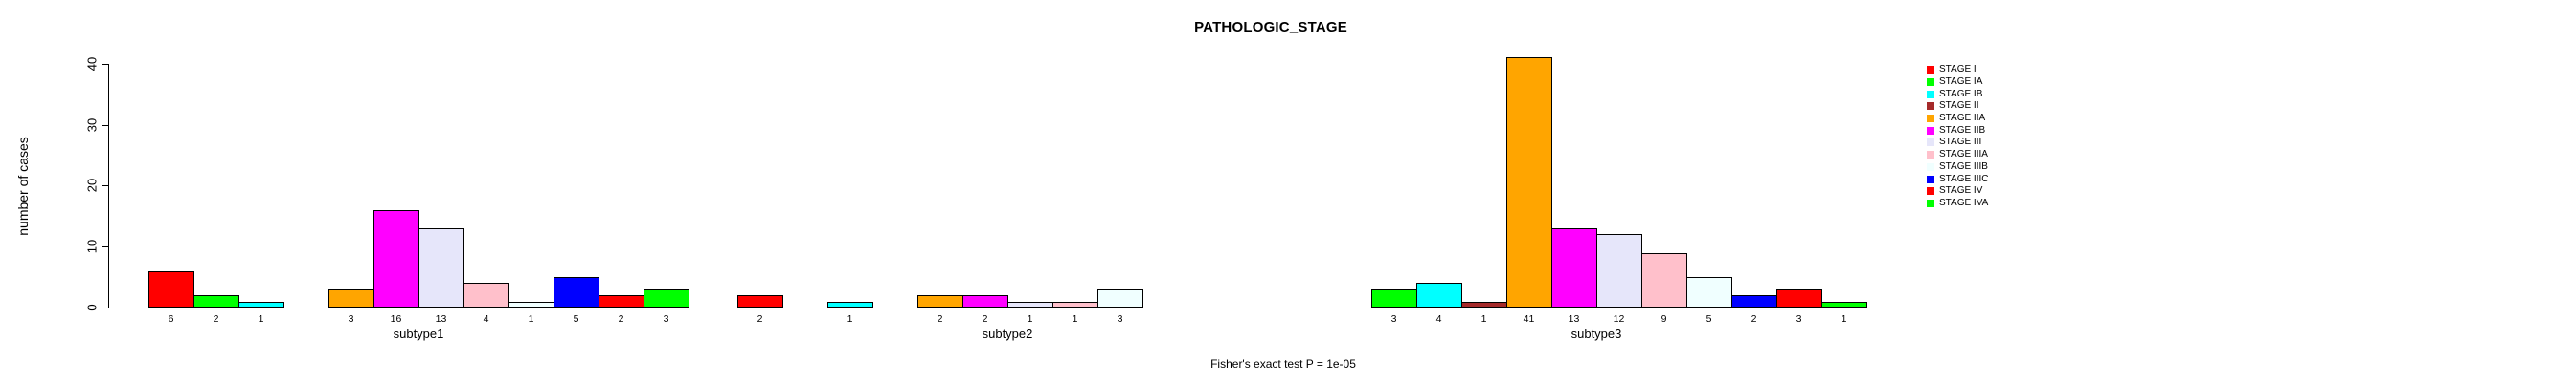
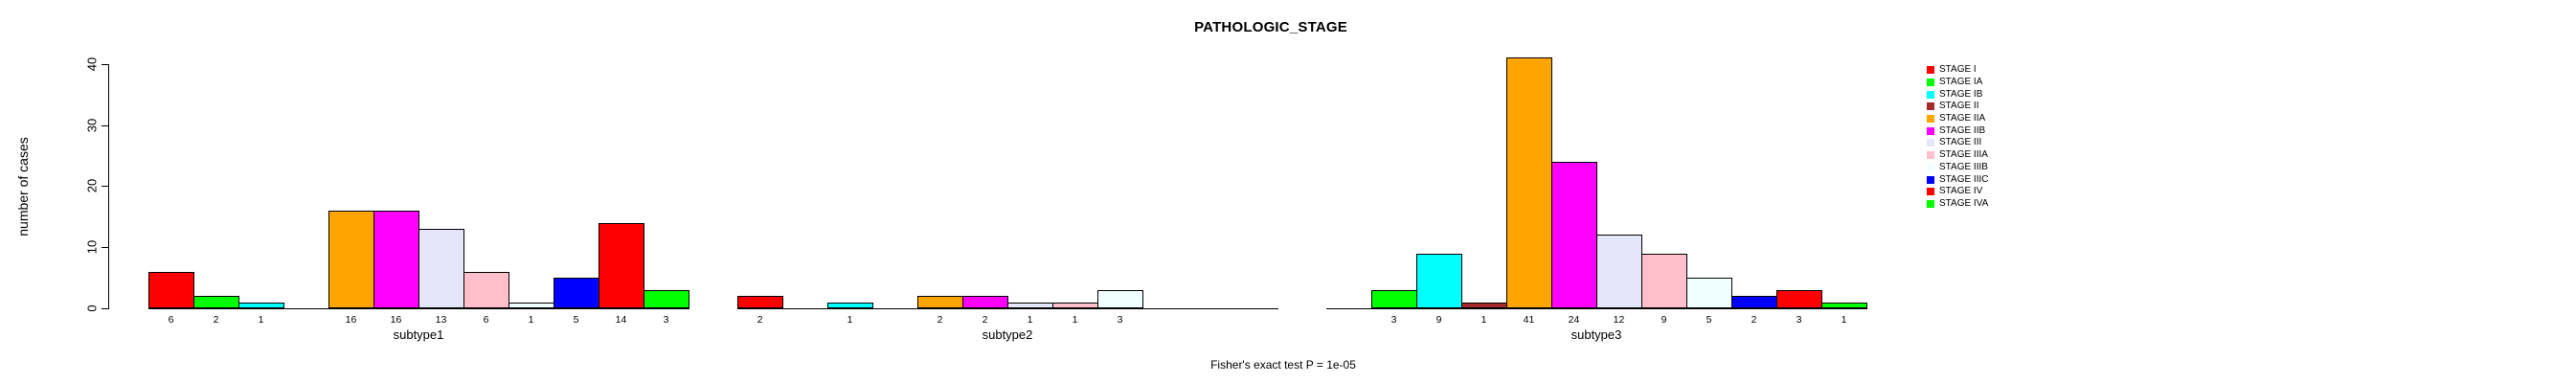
STAGE IIA/subtype1: 3 -> 16
STAGE IIIA/subtype1: 4 -> 6
STAGE IV/subtype1: 2 -> 14
STAGE IB/subtype3: 4 -> 9
STAGE IIB/subtype3: 13 -> 24
